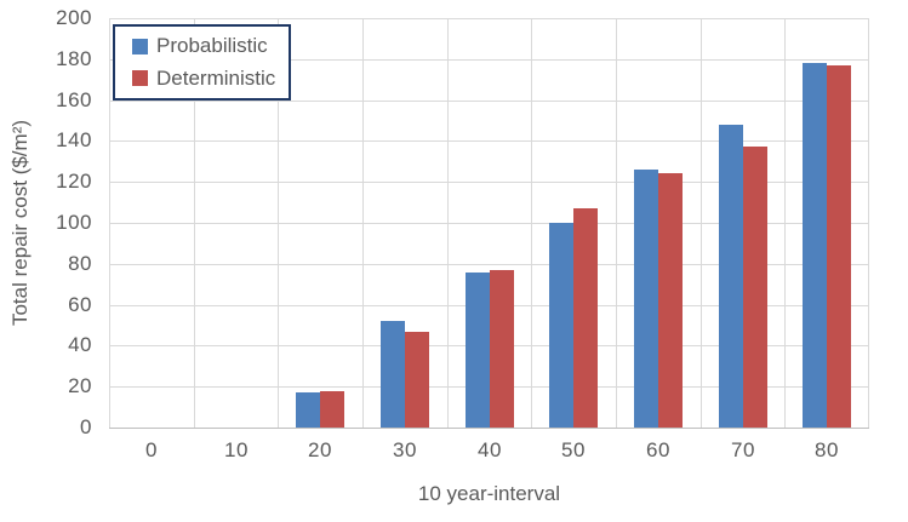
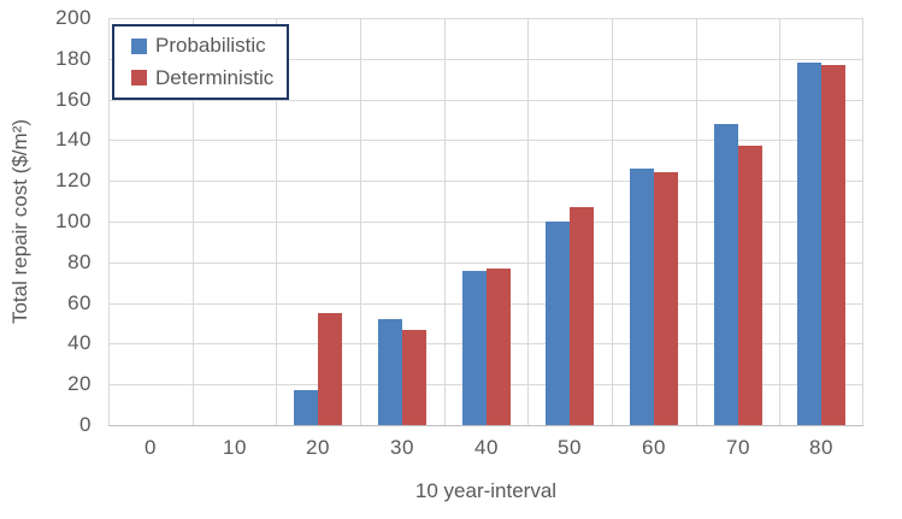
Deterministic/20: 18 -> 55
